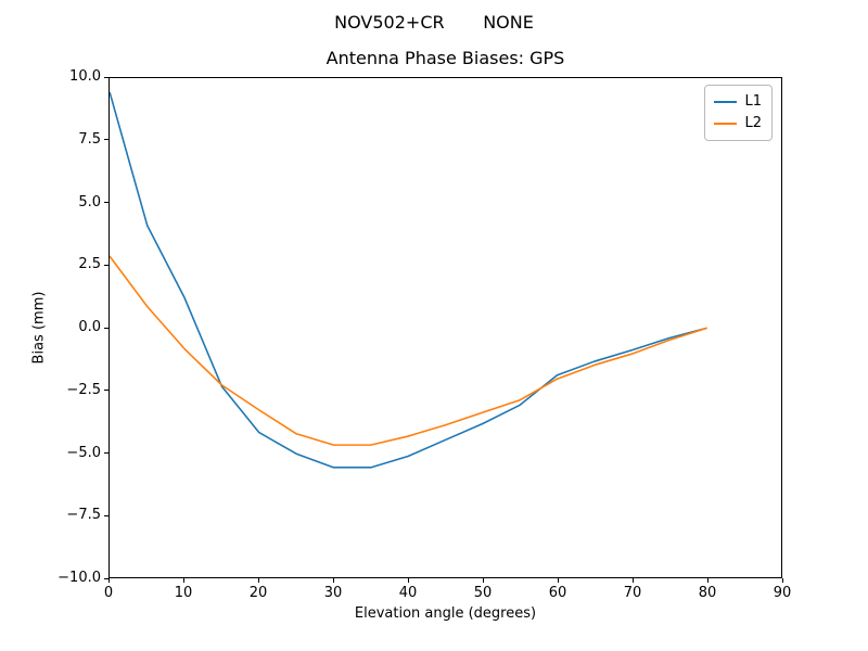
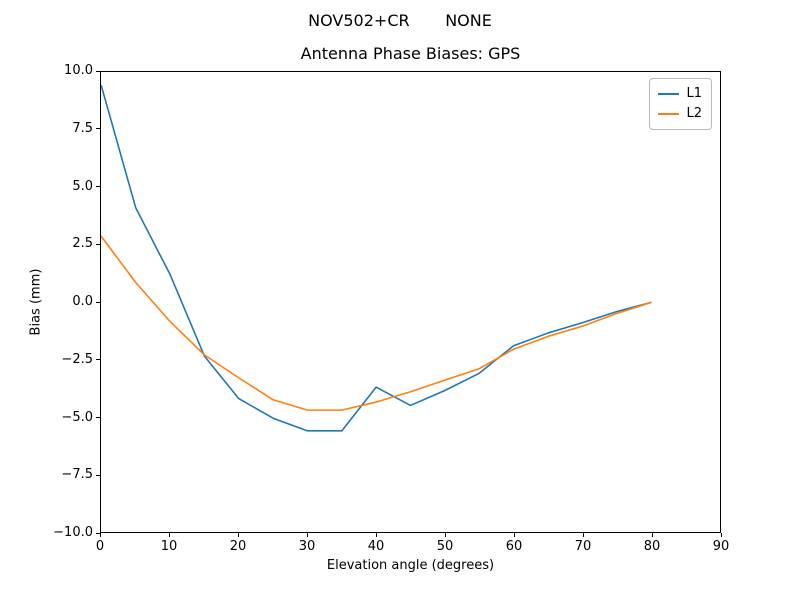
L1/40: -5.2 -> -3.7
